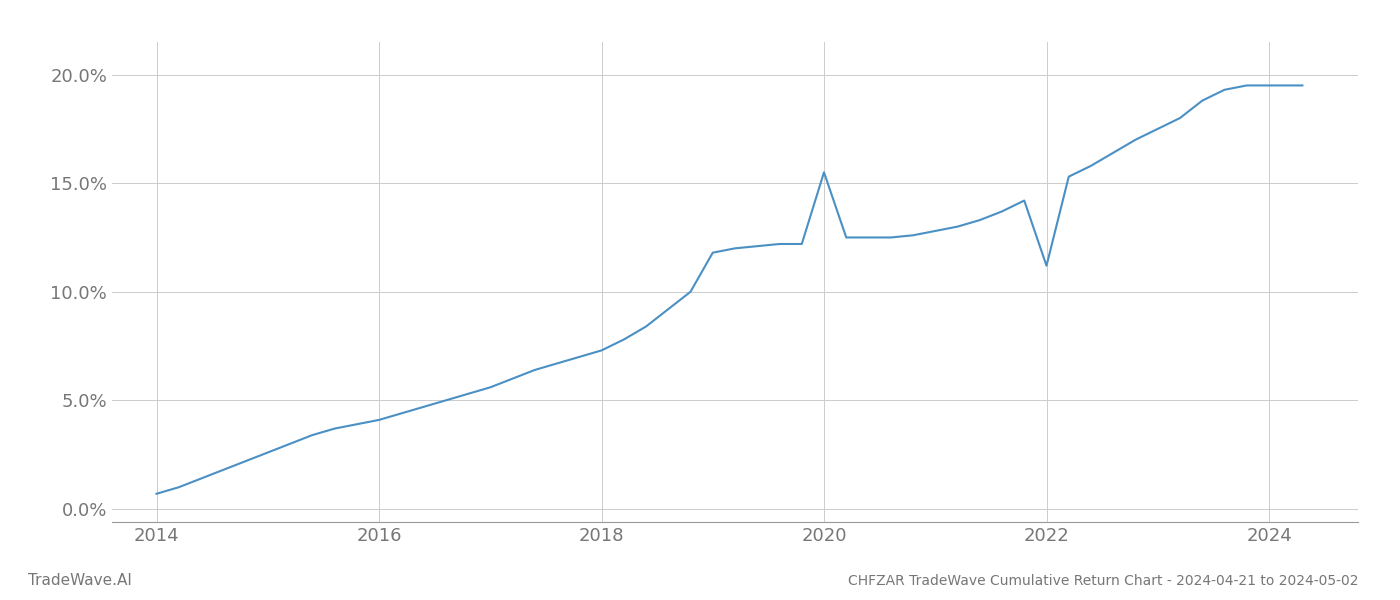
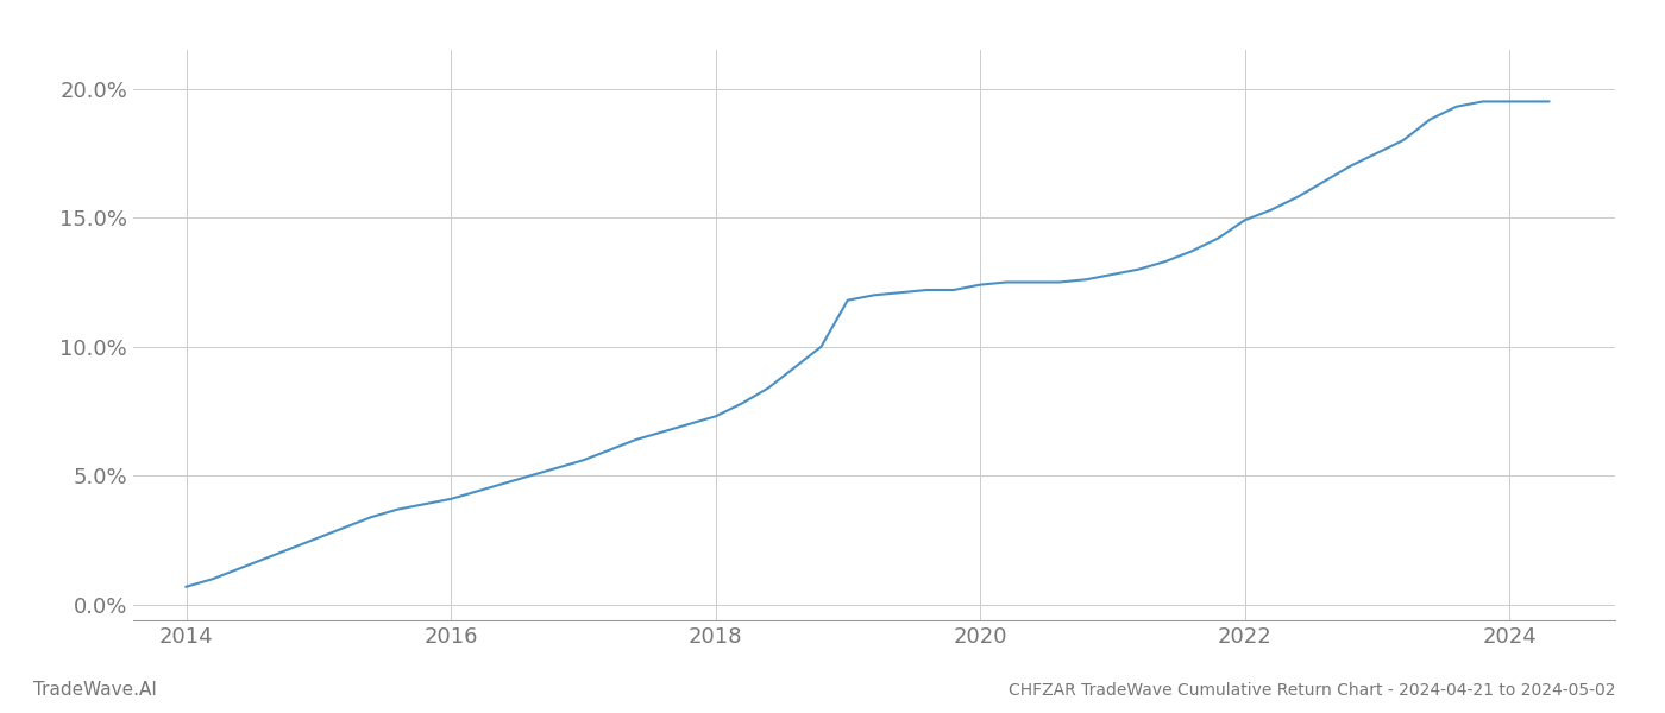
2020: 15.5% -> 12.4%
2022: 11.2% -> 14.9%
